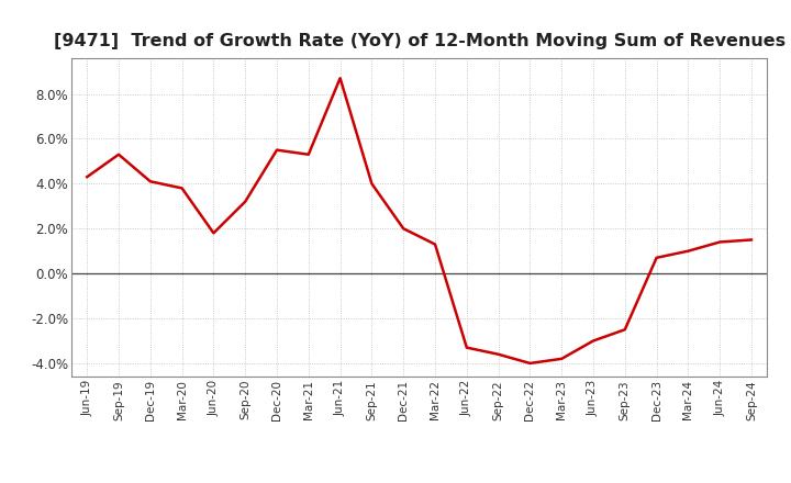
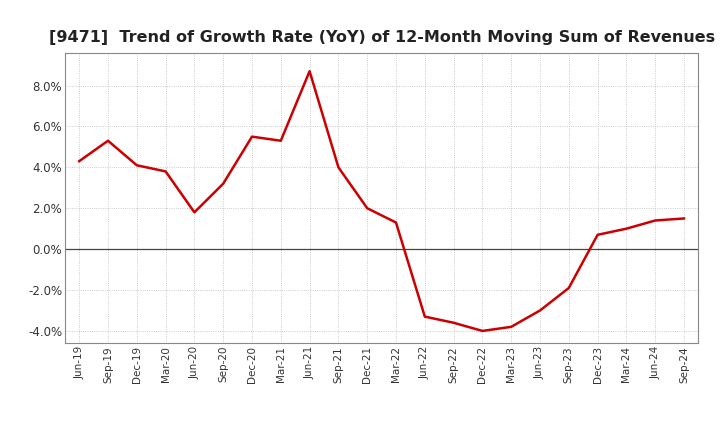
Sep-23: -2.5% -> -1.9%
